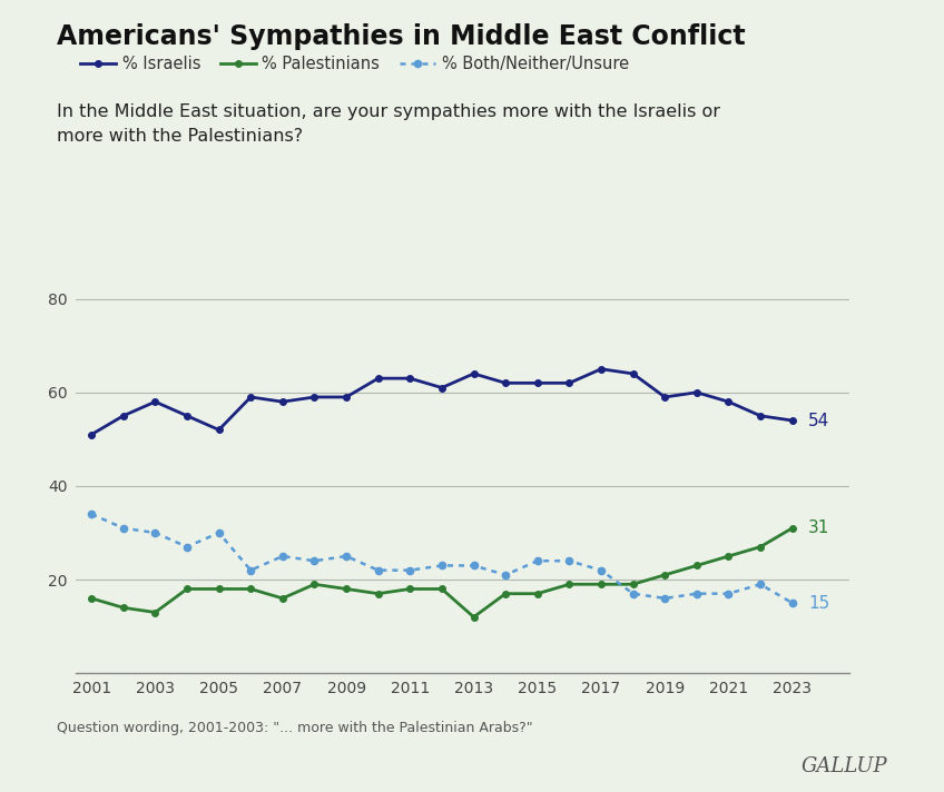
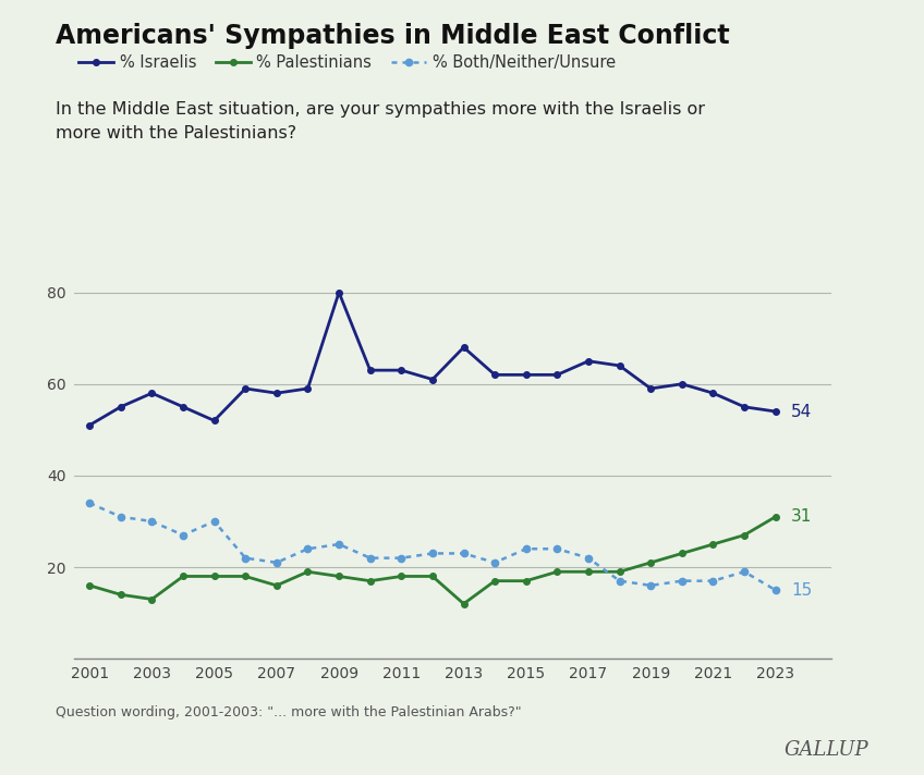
% Both/Neither/Unsure/2007: 25 -> 21
% Israelis/2009: 59 -> 80
% Israelis/2013: 64 -> 68
